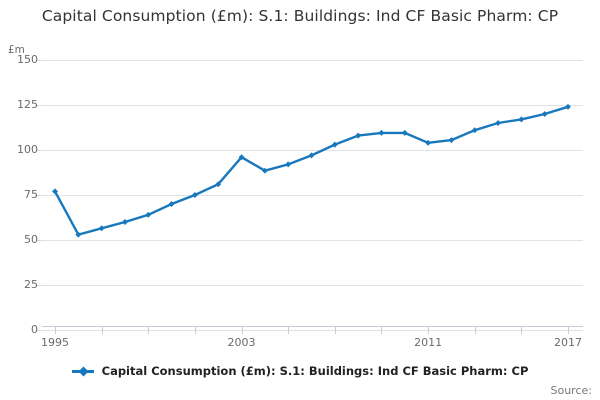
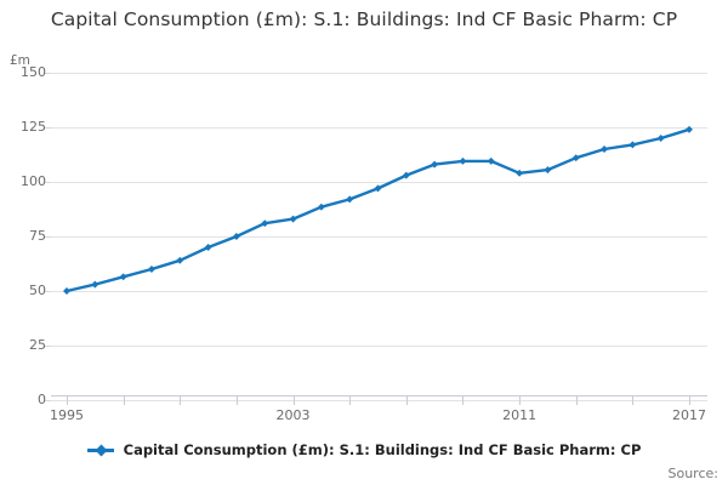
1995: 77 -> 50
2003: 96 -> 83
